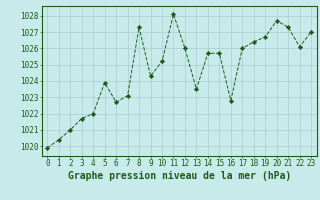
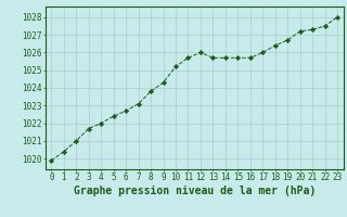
5: 1023.9 -> 1022.4
8: 1027.3 -> 1023.8
11: 1028.1 -> 1025.7
13: 1023.5 -> 1025.7
16: 1022.8 -> 1025.7
20: 1027.7 -> 1027.2
22: 1026.1 -> 1027.5
23: 1027.0 -> 1028.0
